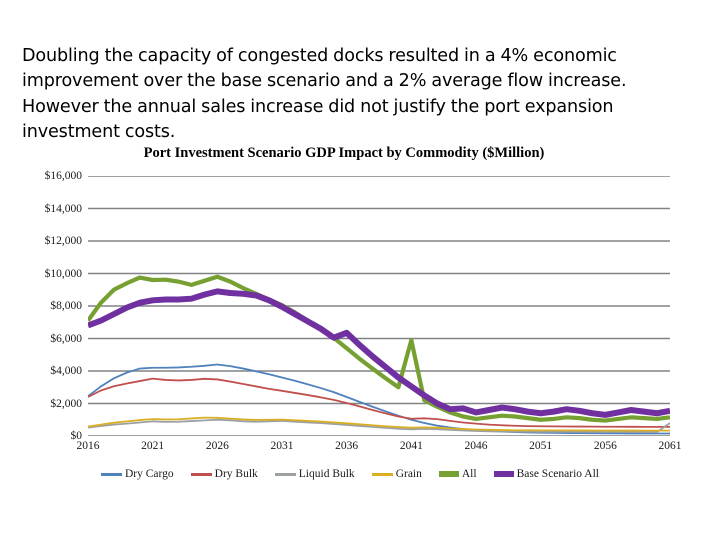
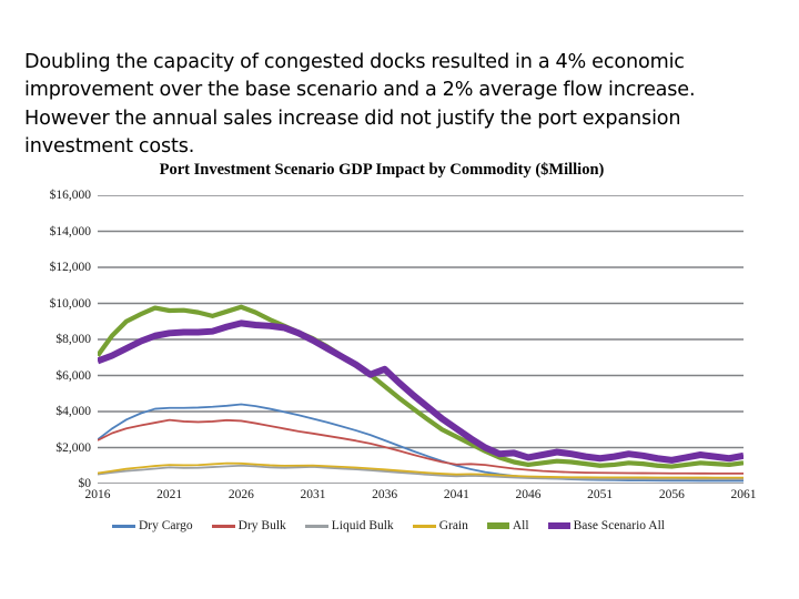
All/2041: $5900 -> $2600
Liquid Bulk/2061: $800 -> $200
